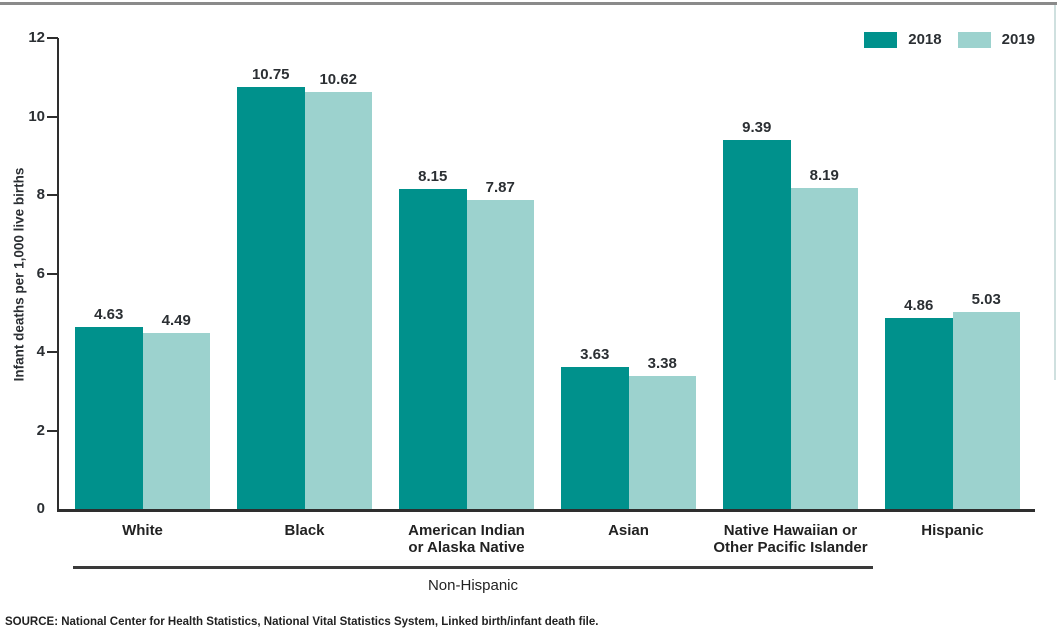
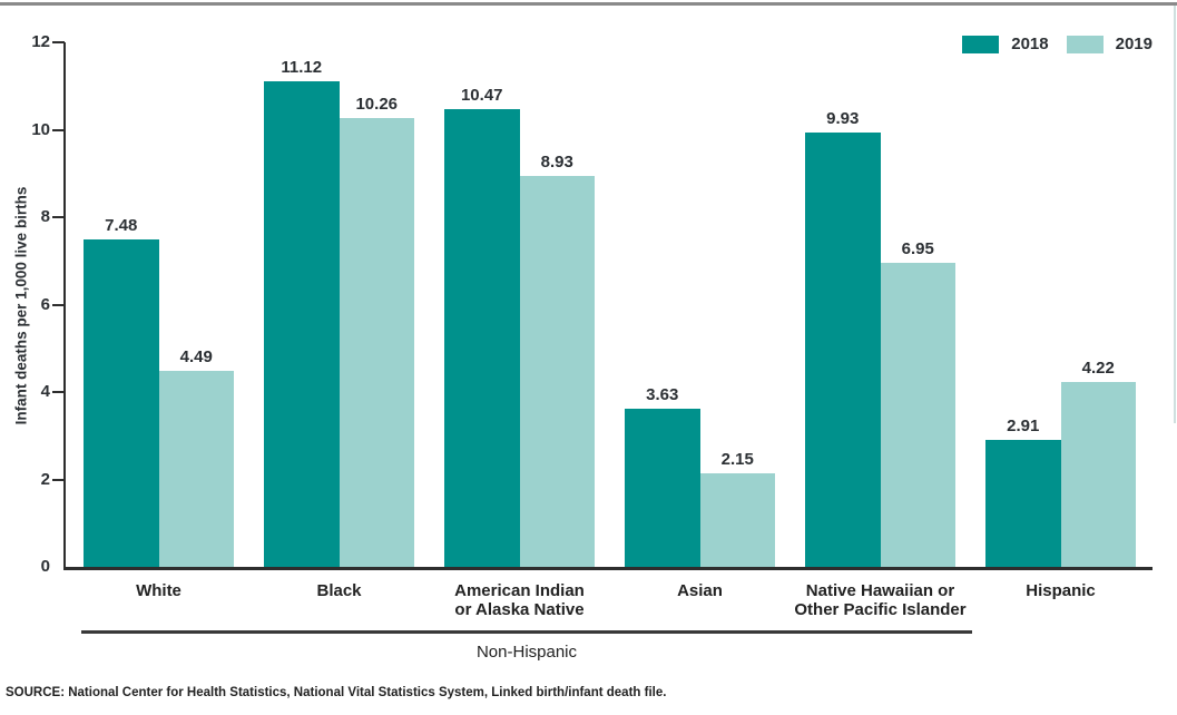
2018/White: 4.63 -> 7.48
2018/Black: 10.75 -> 11.12
2019/Black: 10.62 -> 10.26
2018/American Indian or Alaska Native: 8.15 -> 10.47
2019/American Indian or Alaska Native: 7.87 -> 8.93
2019/Asian: 3.38 -> 2.15
2018/Native Hawaiian or Other Pacific Islander: 9.39 -> 9.93
2019/Native Hawaiian or Other Pacific Islander: 8.19 -> 6.95
2018/Hispanic: 4.86 -> 2.91
2019/Hispanic: 5.03 -> 4.22
